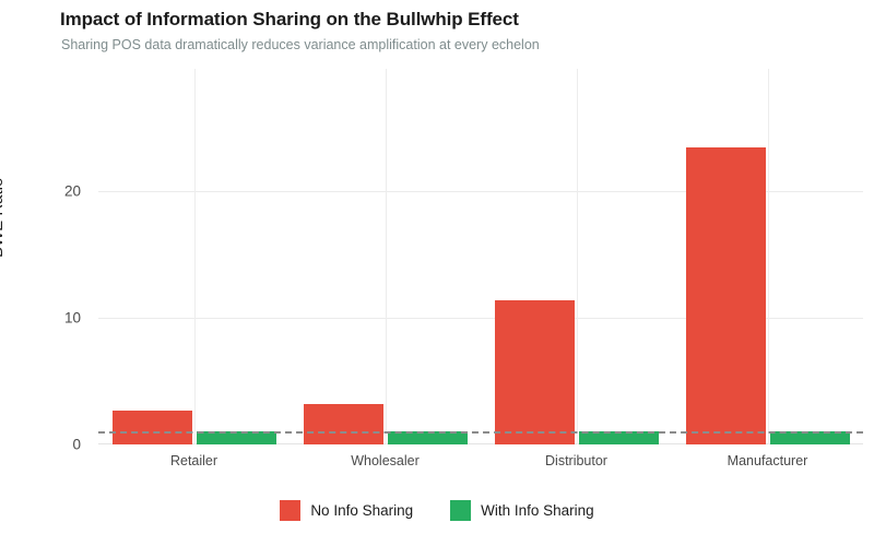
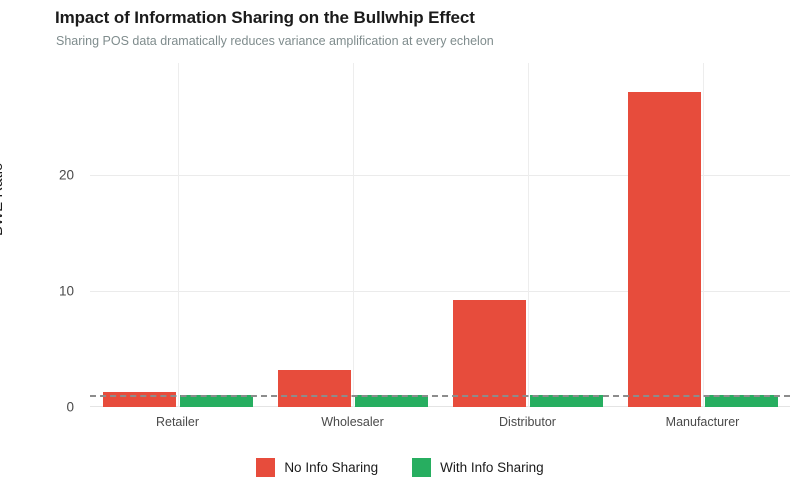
No Info Sharing/Retailer: 2.7 -> 1.3
No Info Sharing/Distributor: 11.4 -> 9.2
No Info Sharing/Manufacturer: 23.5 -> 27.2
